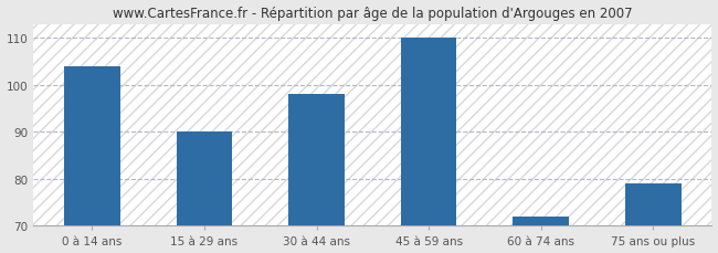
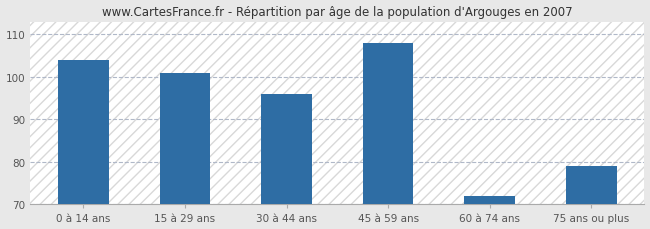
15 à 29 ans: 90 -> 101
30 à 44 ans: 98 -> 96
45 à 59 ans: 110 -> 108
